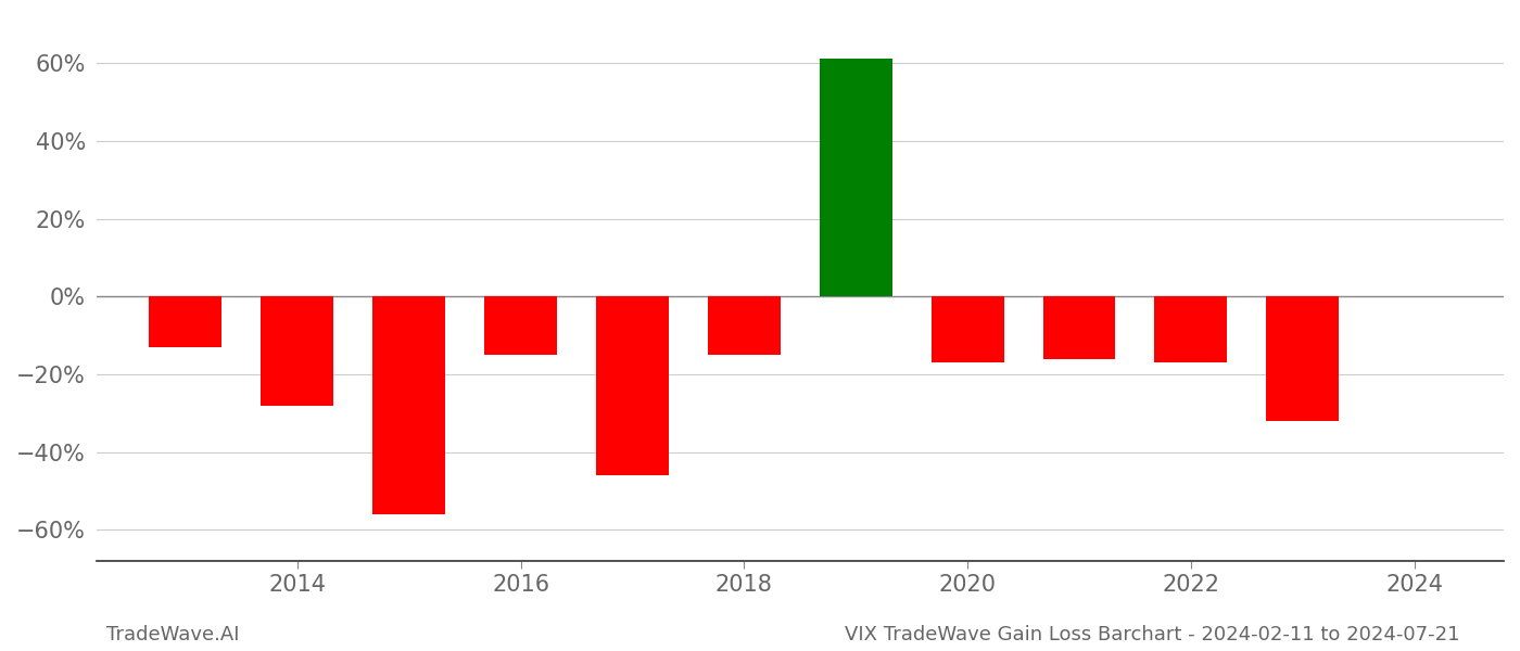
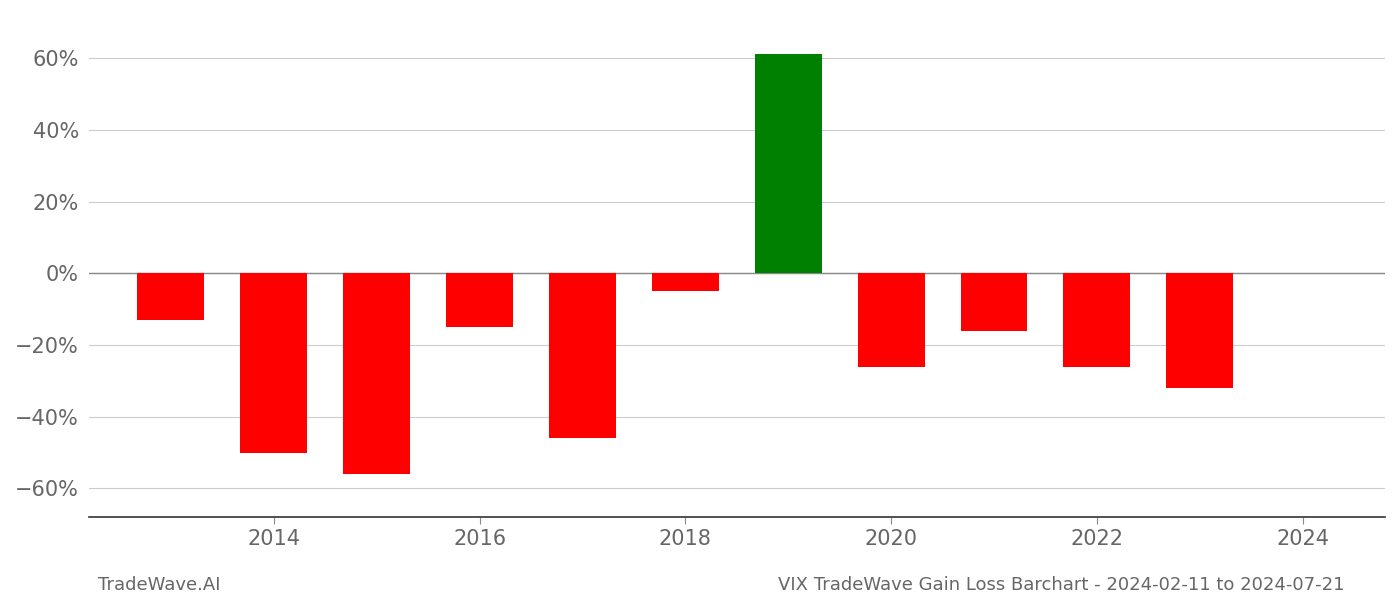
2014: -28% -> -50%
2018: -15% -> -5%
2020: -17% -> -26%
2022: -17% -> -26%
